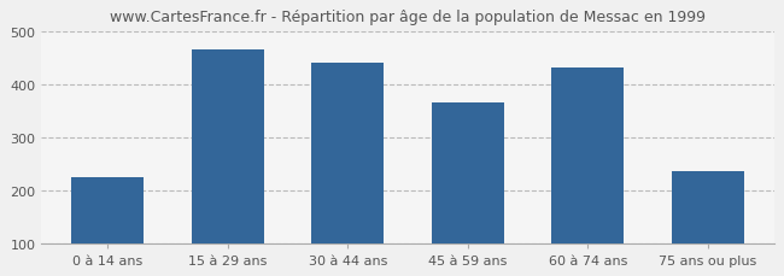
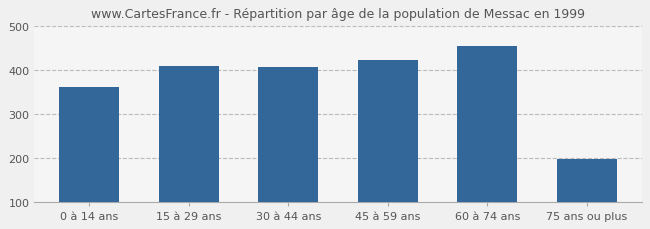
0 à 14 ans: 225 -> 360
15 à 29 ans: 465 -> 408
30 à 44 ans: 440 -> 407
45 à 59 ans: 365 -> 422
60 à 74 ans: 430 -> 453
75 ans ou plus: 235 -> 198
